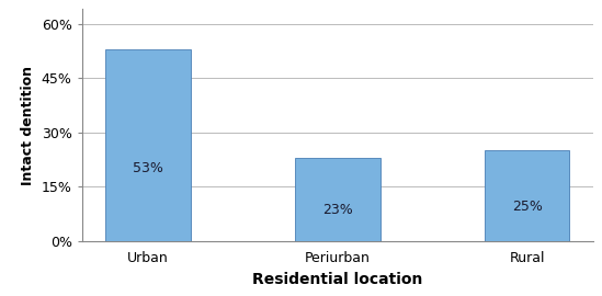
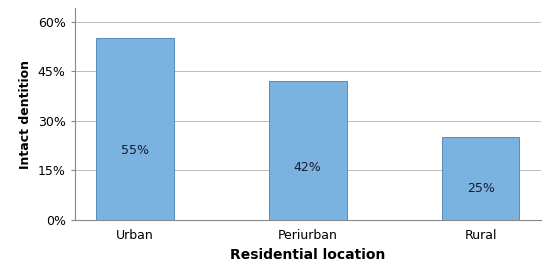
Urban: 53% -> 55%
Periurban: 23% -> 42%
